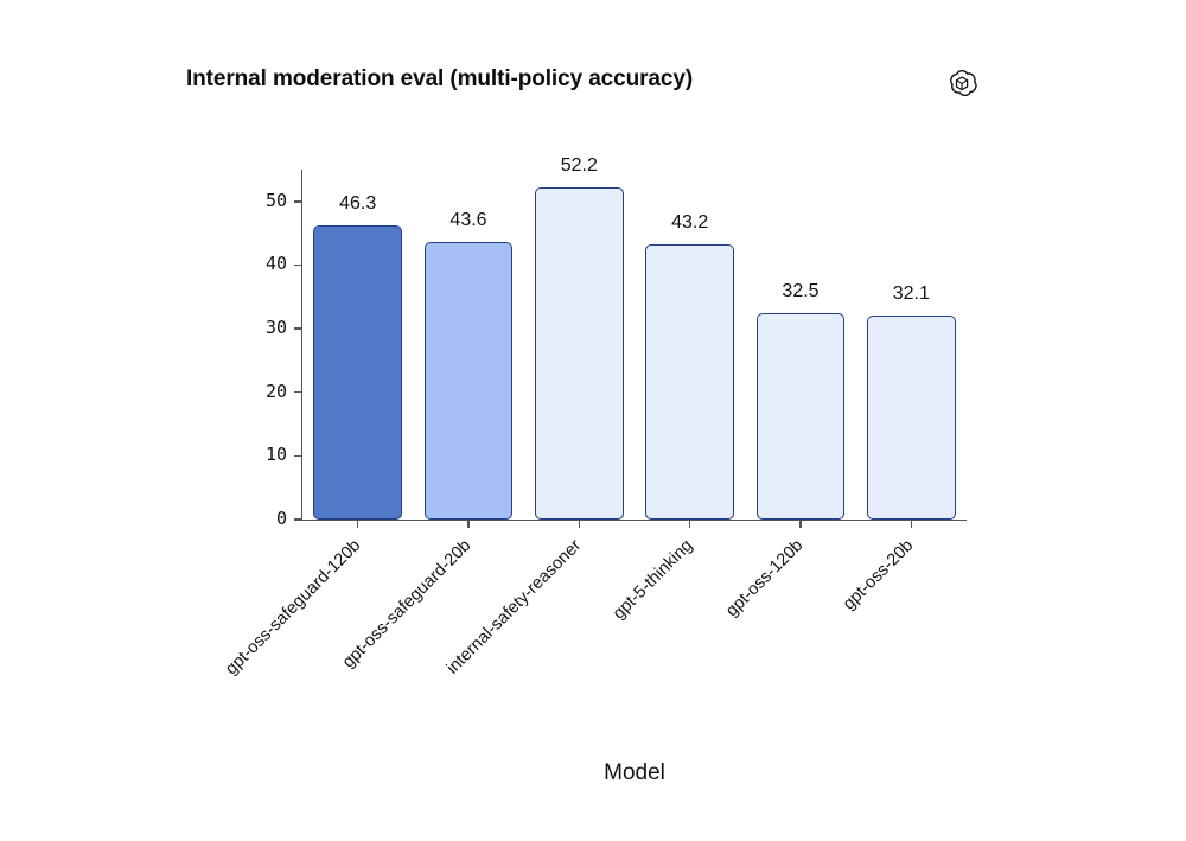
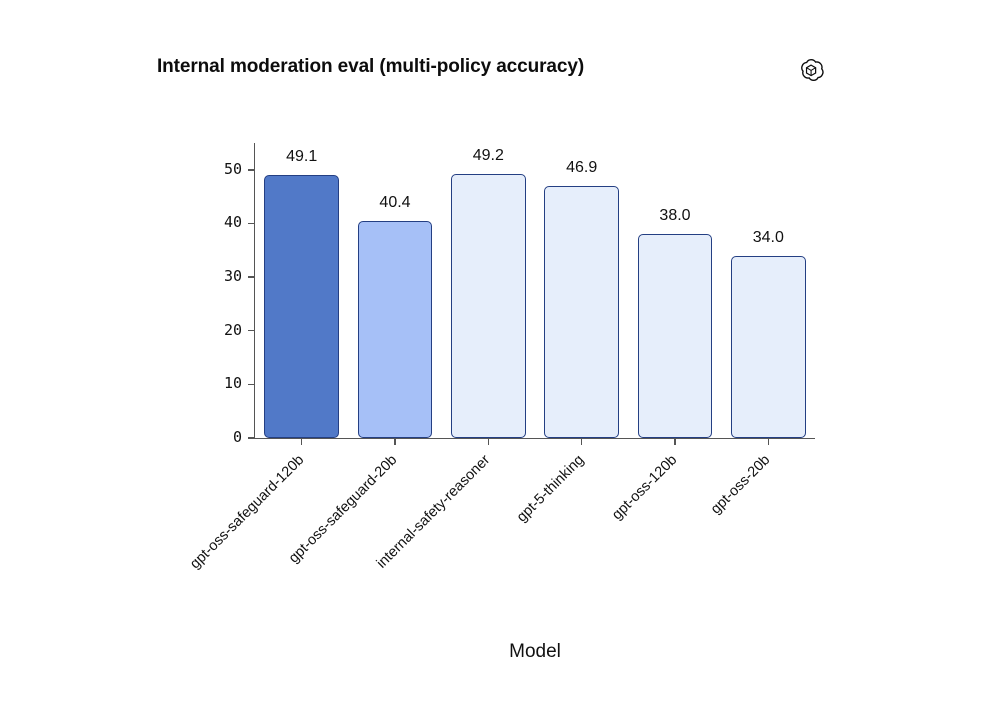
gpt-oss-safeguard-120b: 46.3 -> 49.1
gpt-oss-safeguard-20b: 43.6 -> 40.4
internal-safety-reasoner: 52.2 -> 49.2
gpt-5-thinking: 43.2 -> 46.9
gpt-oss-120b: 32.5 -> 38.0
gpt-oss-20b: 32.1 -> 34.0
